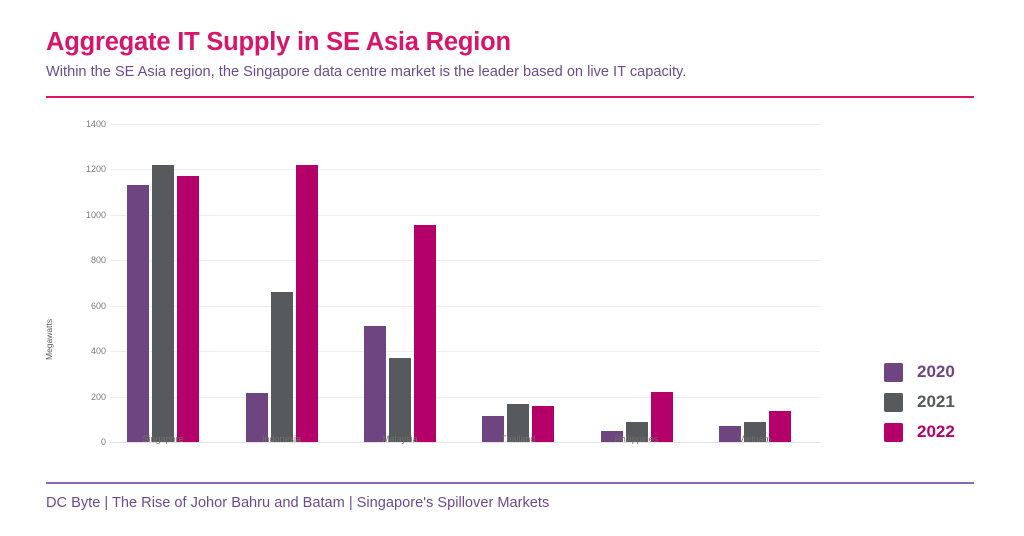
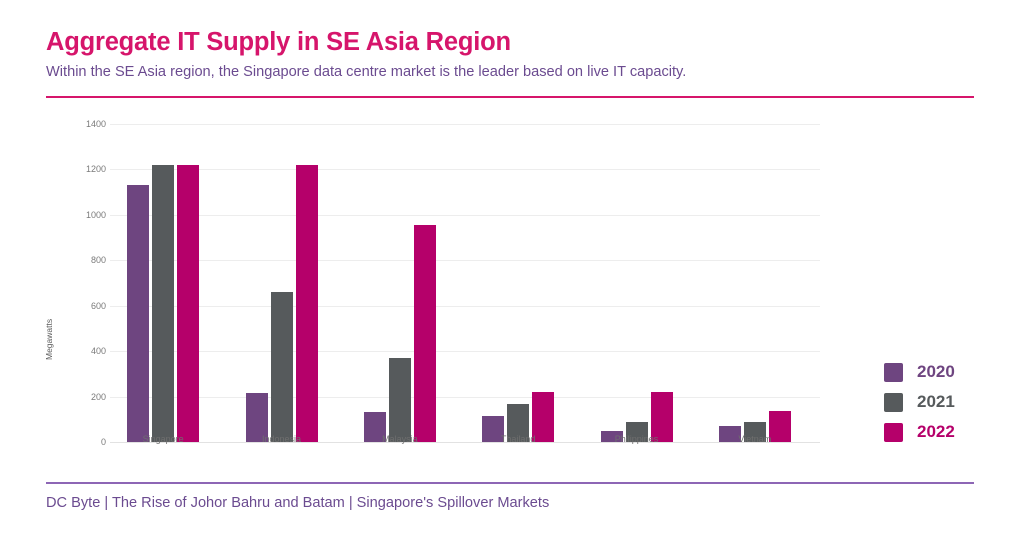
2022/Singapore: 1170 -> 1220
2020/Malaysia: 510 -> 130
2022/Thailand: 160 -> 220
